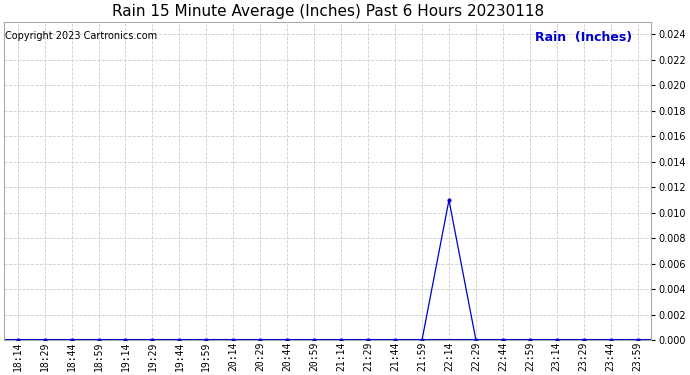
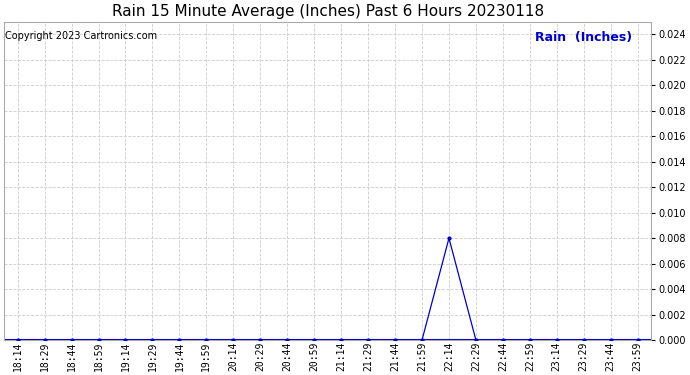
22:14: 0.011 -> 0.008
